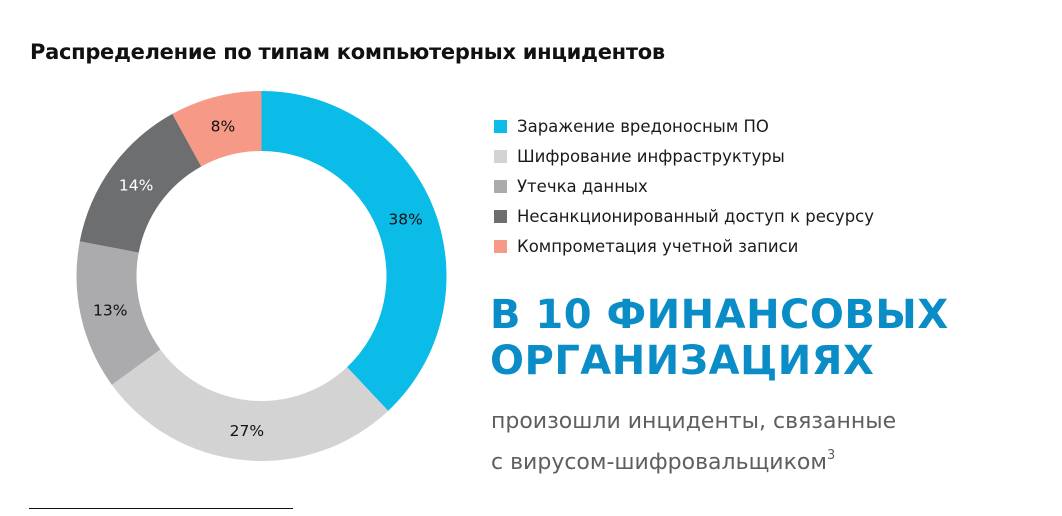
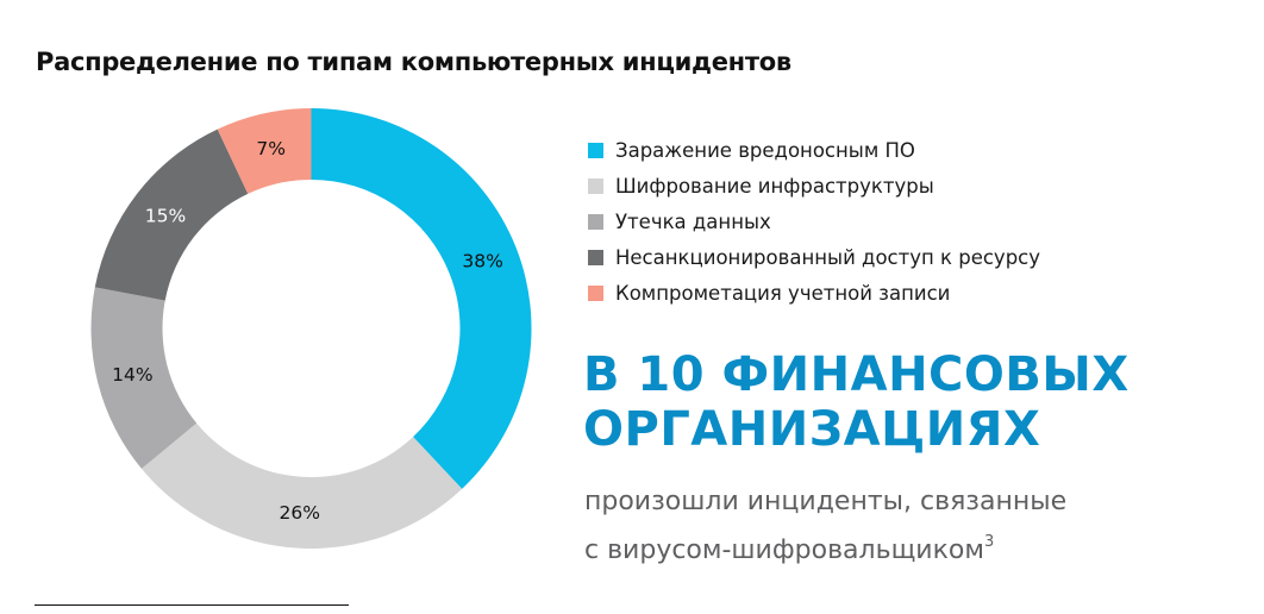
Шифрование инфраструктуры: 27% -> 26%
Утечка данных: 13% -> 14%
Несанкционированный доступ к ресурсу: 14% -> 15%
Компрометация учетной записи: 8% -> 7%
